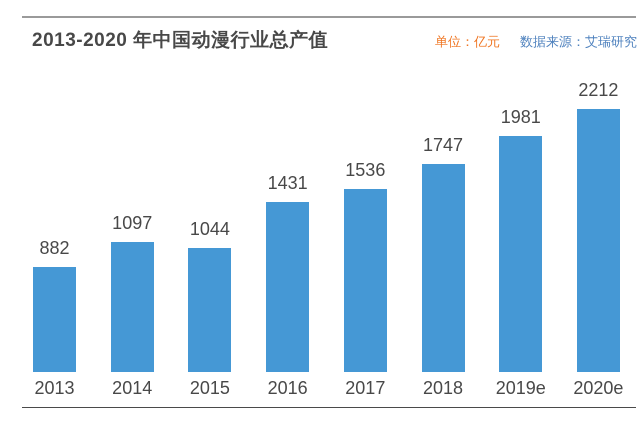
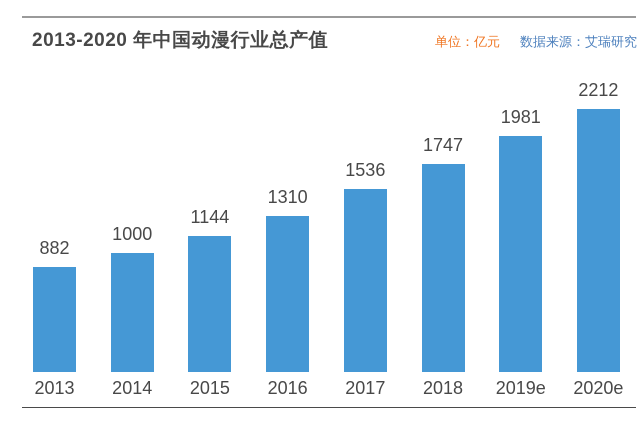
2014: 1097 -> 1000
2015: 1044 -> 1144
2016: 1431 -> 1310
